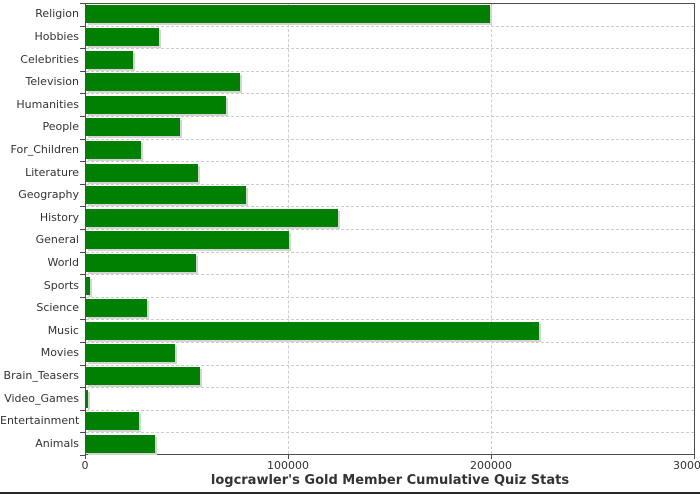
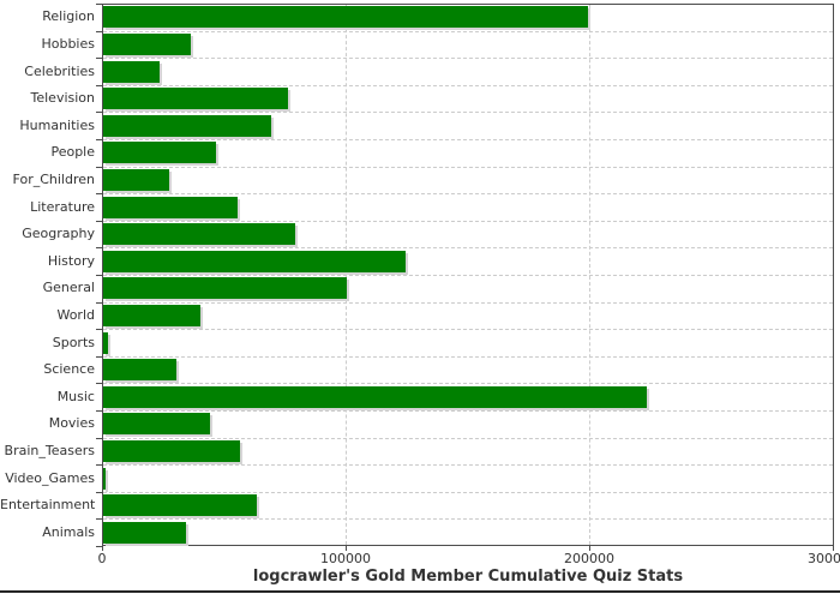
World: 54000 -> 40000
Entertainment: 26000 -> 63000
